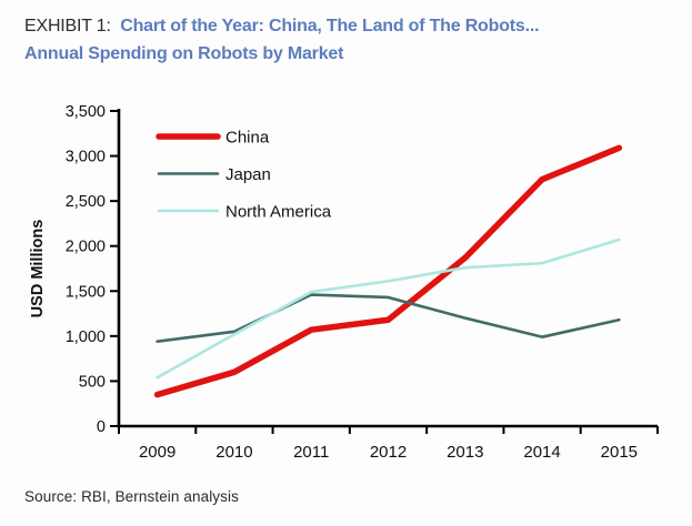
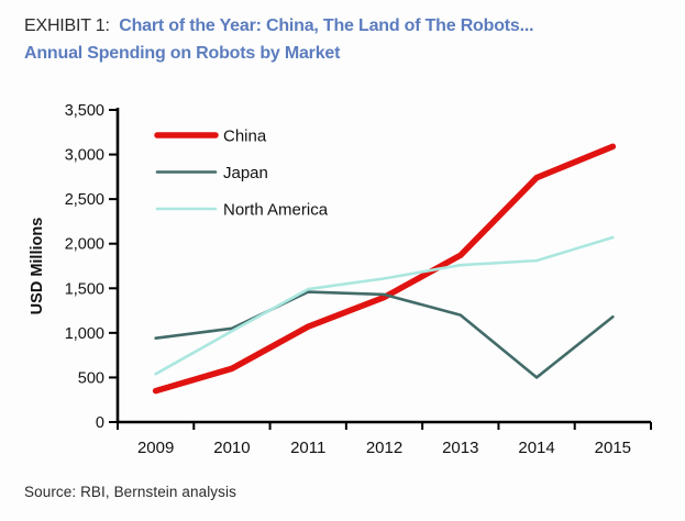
China/2012: 1200 -> 1400
Japan/2014: 1000 -> 500
